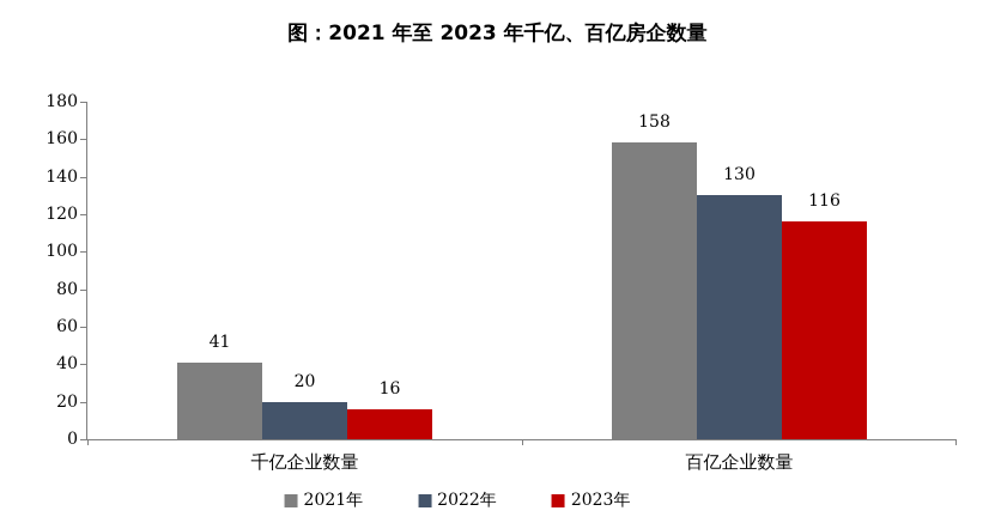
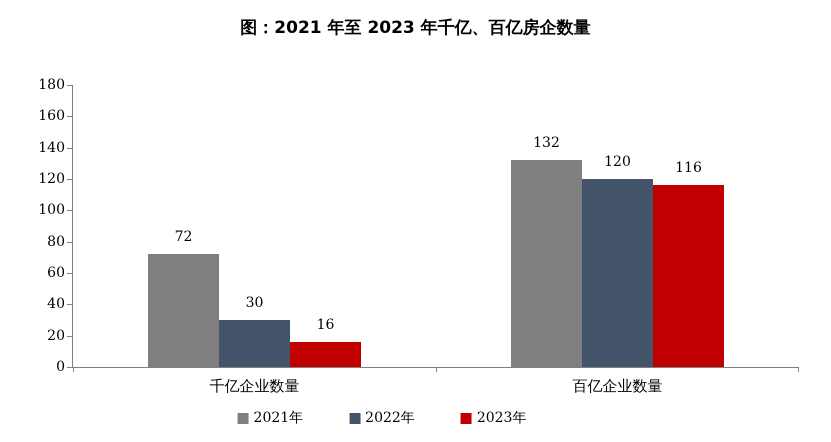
2021年/千亿企业数量: 41 -> 72
2022年/千亿企业数量: 20 -> 30
2021年/百亿企业数量: 158 -> 132
2022年/百亿企业数量: 130 -> 120
